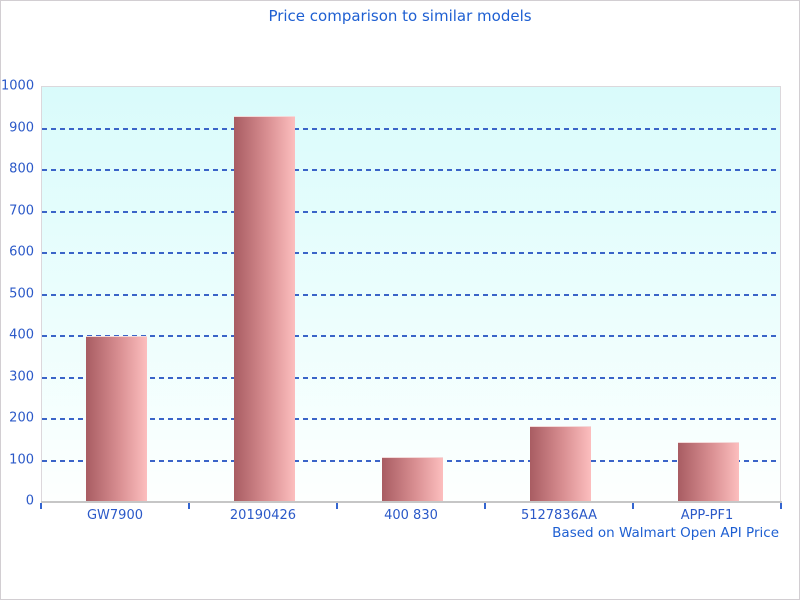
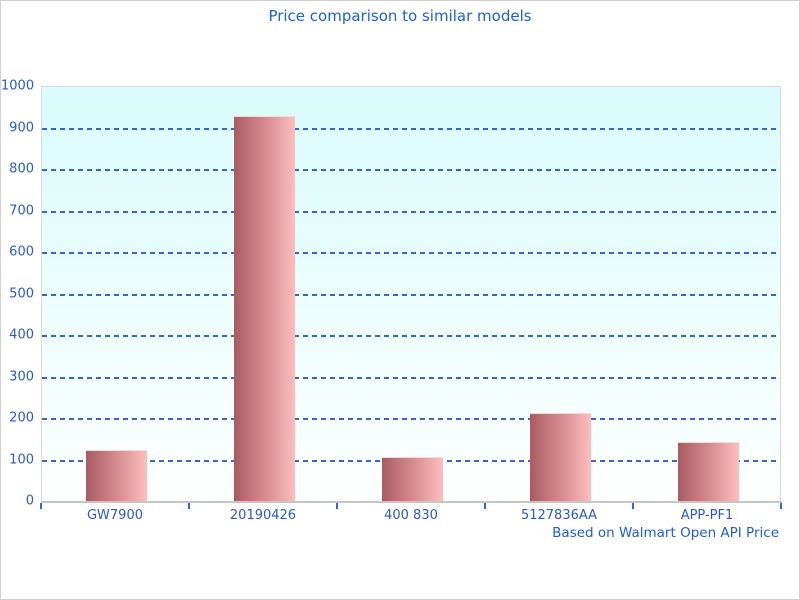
GW7900: 400 -> 120
5127836AA: 180 -> 210
